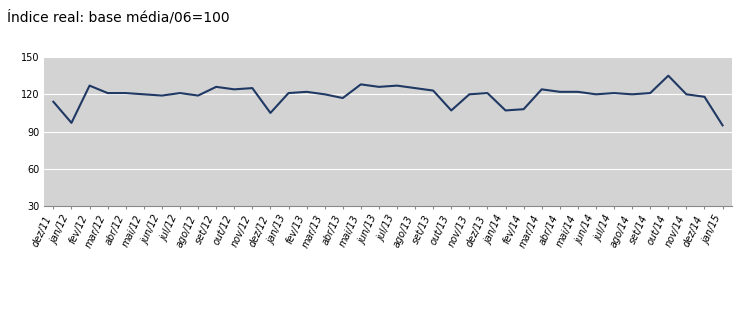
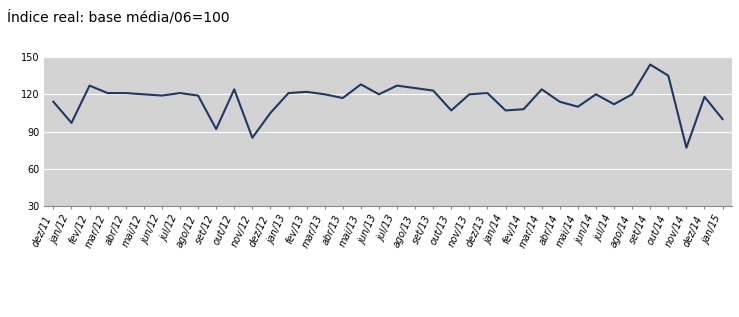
set/12: 126 -> 92
nov/12: 125 -> 85
jun/13: 126 -> 120
abr/14: 122 -> 114
mai/14: 122 -> 110
jul/14: 121 -> 112
set/14: 121 -> 144
nov/14: 120 -> 77
jan/15: 95 -> 100
